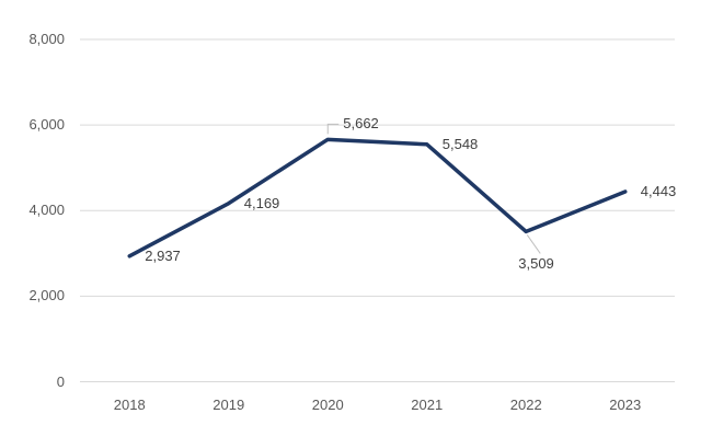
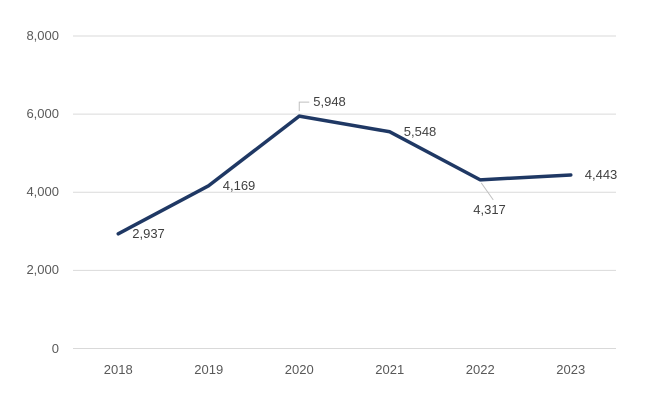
2020: 5,662 -> 5,948
2022: 3,509 -> 4,317
